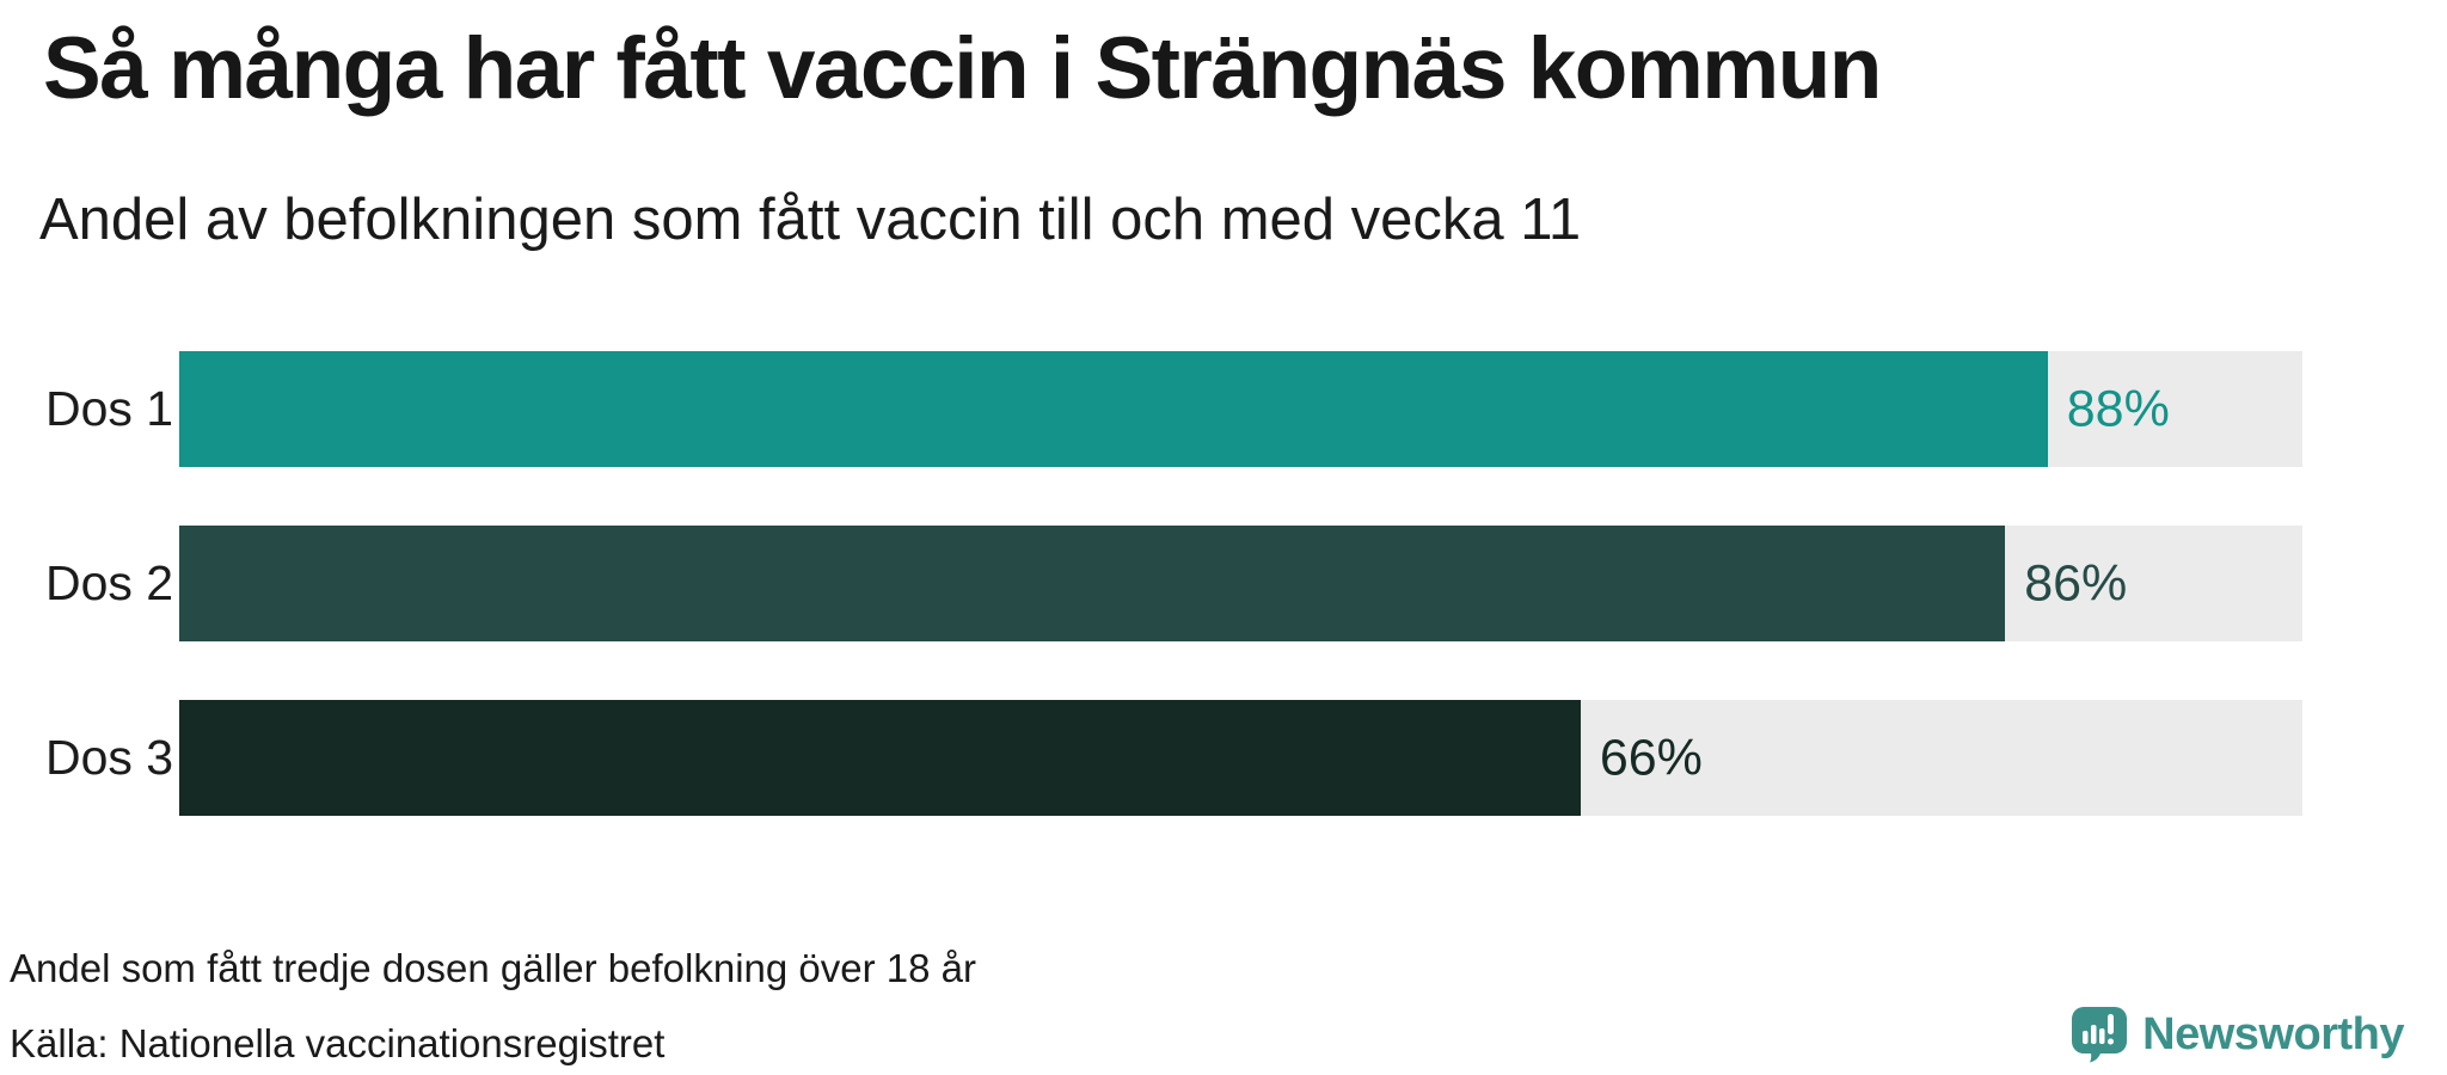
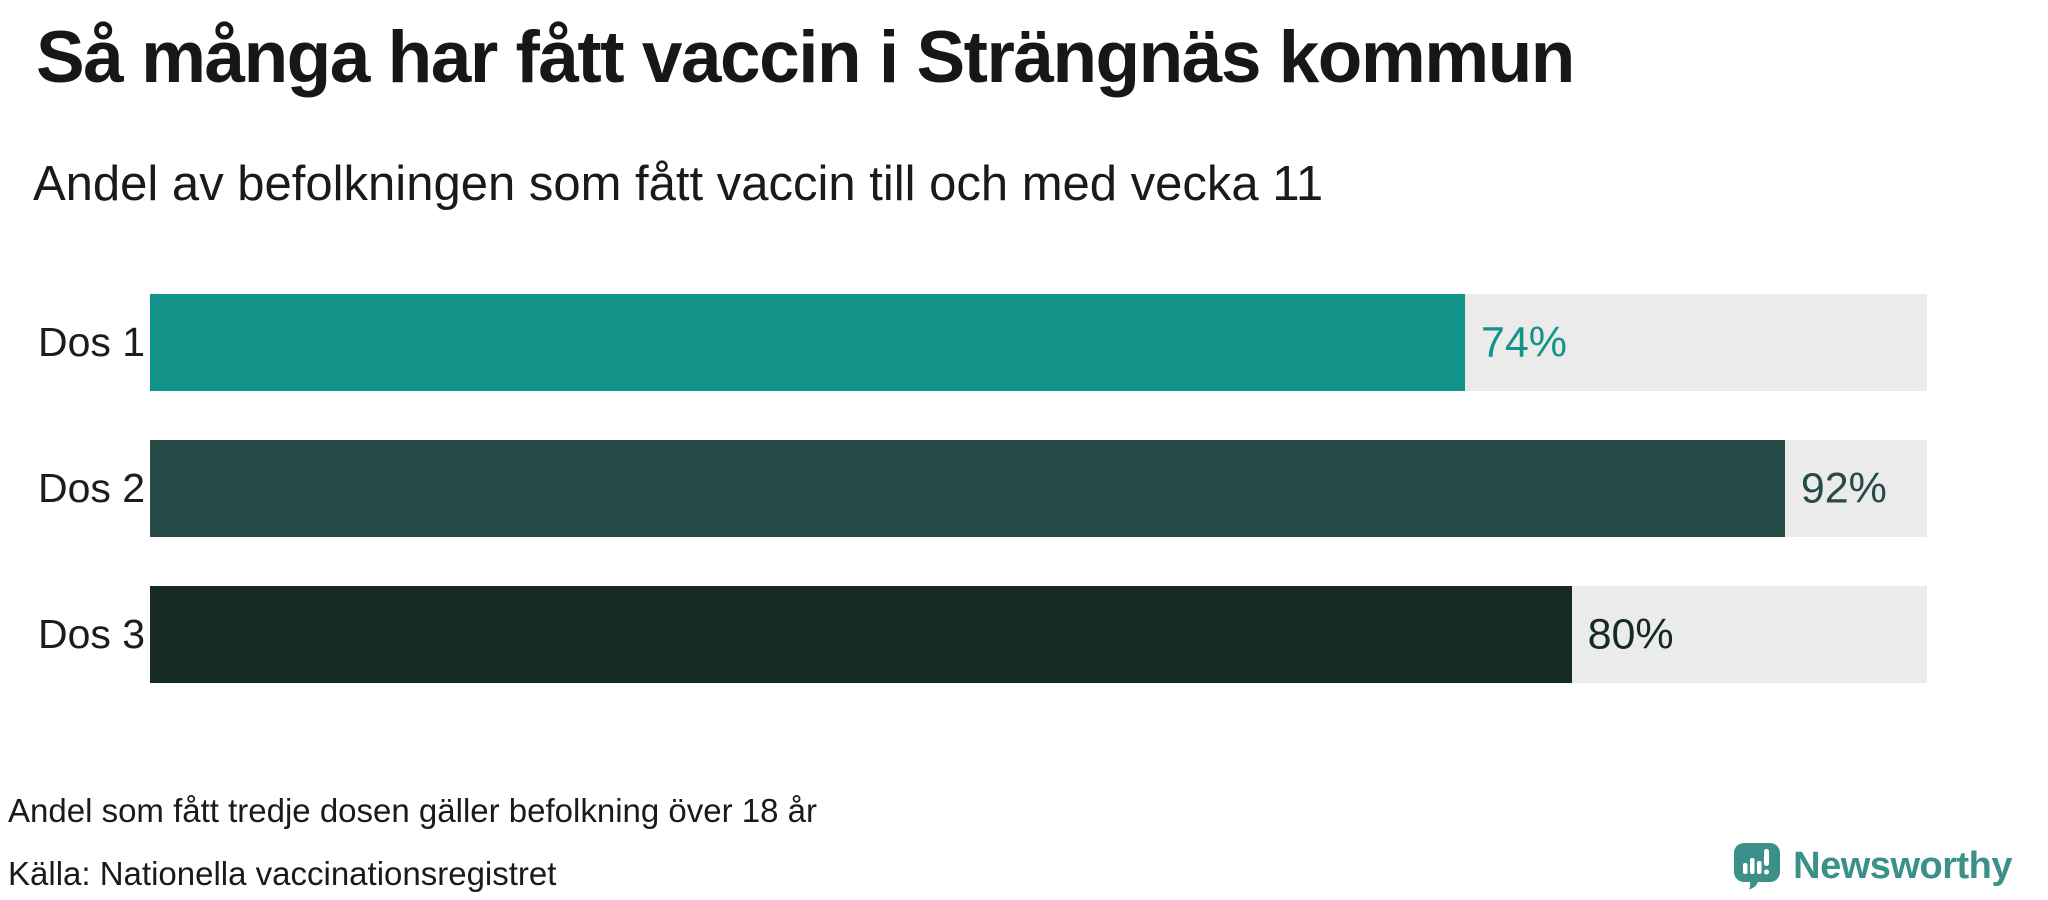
Dos 1: 88% -> 74%
Dos 2: 86% -> 92%
Dos 3: 66% -> 80%
